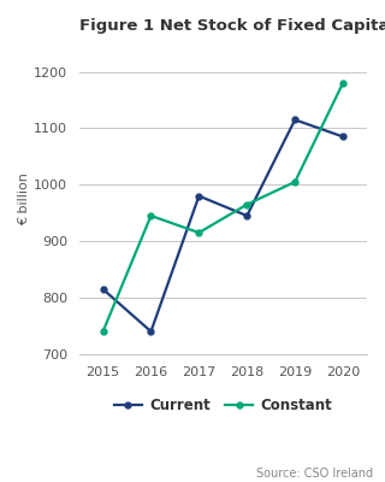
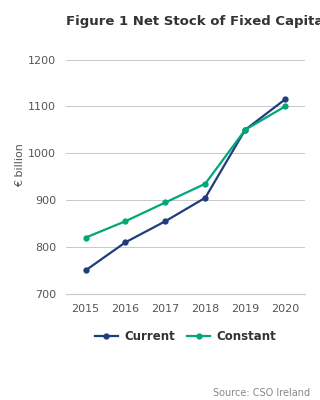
Current/2015: 815 -> 750
Constant/2015: 740 -> 820
Current/2016: 740 -> 810
Constant/2016: 945 -> 855
Current/2017: 980 -> 855
Constant/2017: 915 -> 895
Current/2018: 945 -> 905
Constant/2018: 965 -> 935
Current/2019: 1115 -> 1050
Constant/2019: 1005 -> 1050
Current/2020: 1085 -> 1115
Constant/2020: 1180 -> 1100
